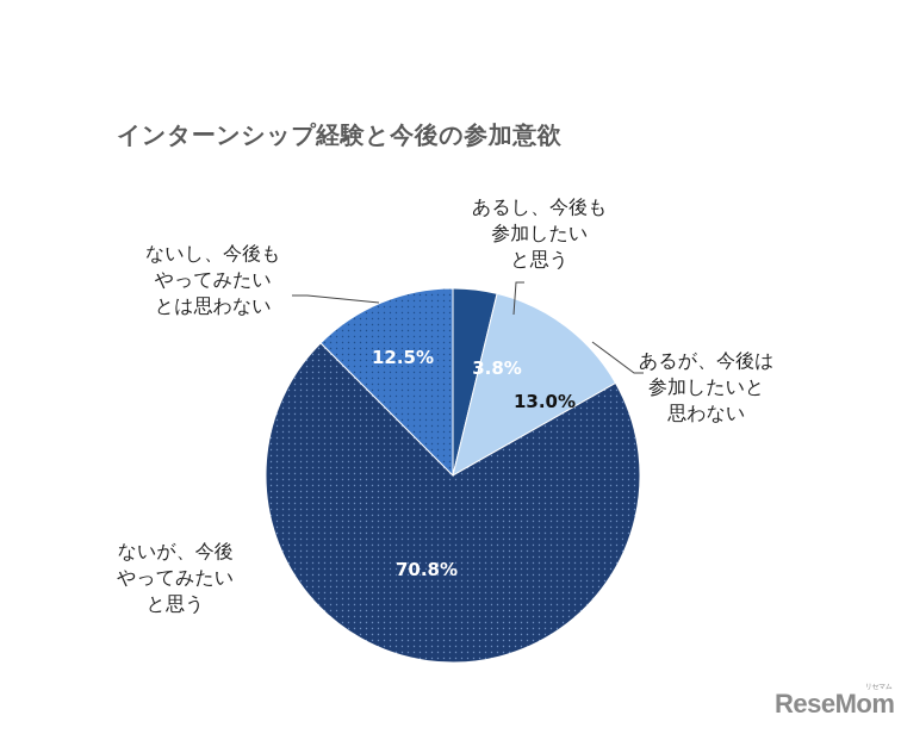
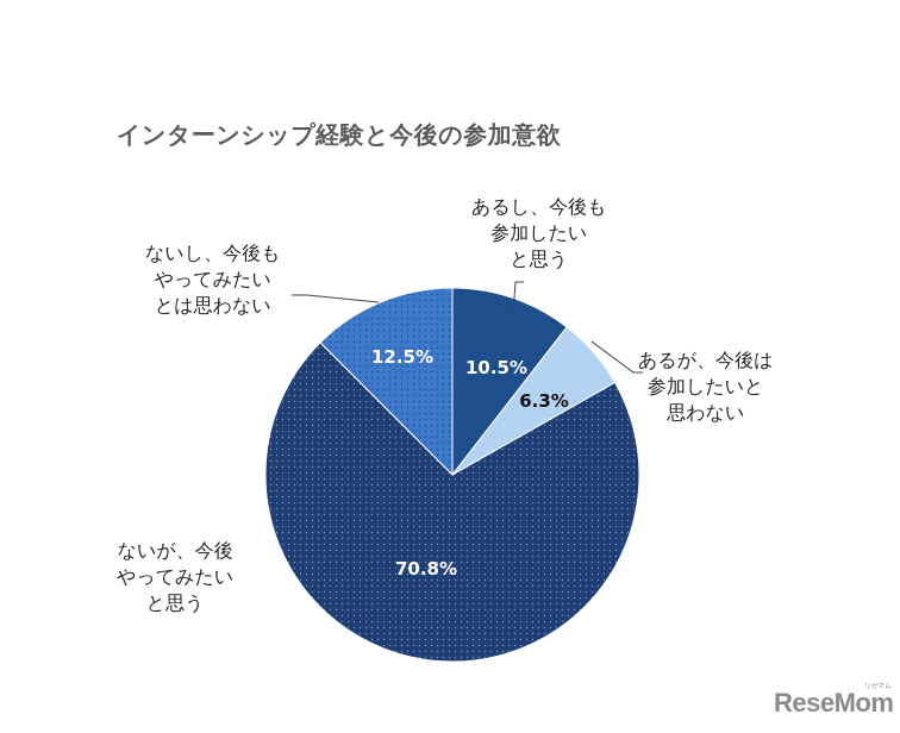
あるし、今後も参加したいと思う: 3.8% -> 10.5%
あるが、今後は参加したいと思わない: 13.0% -> 6.3%
